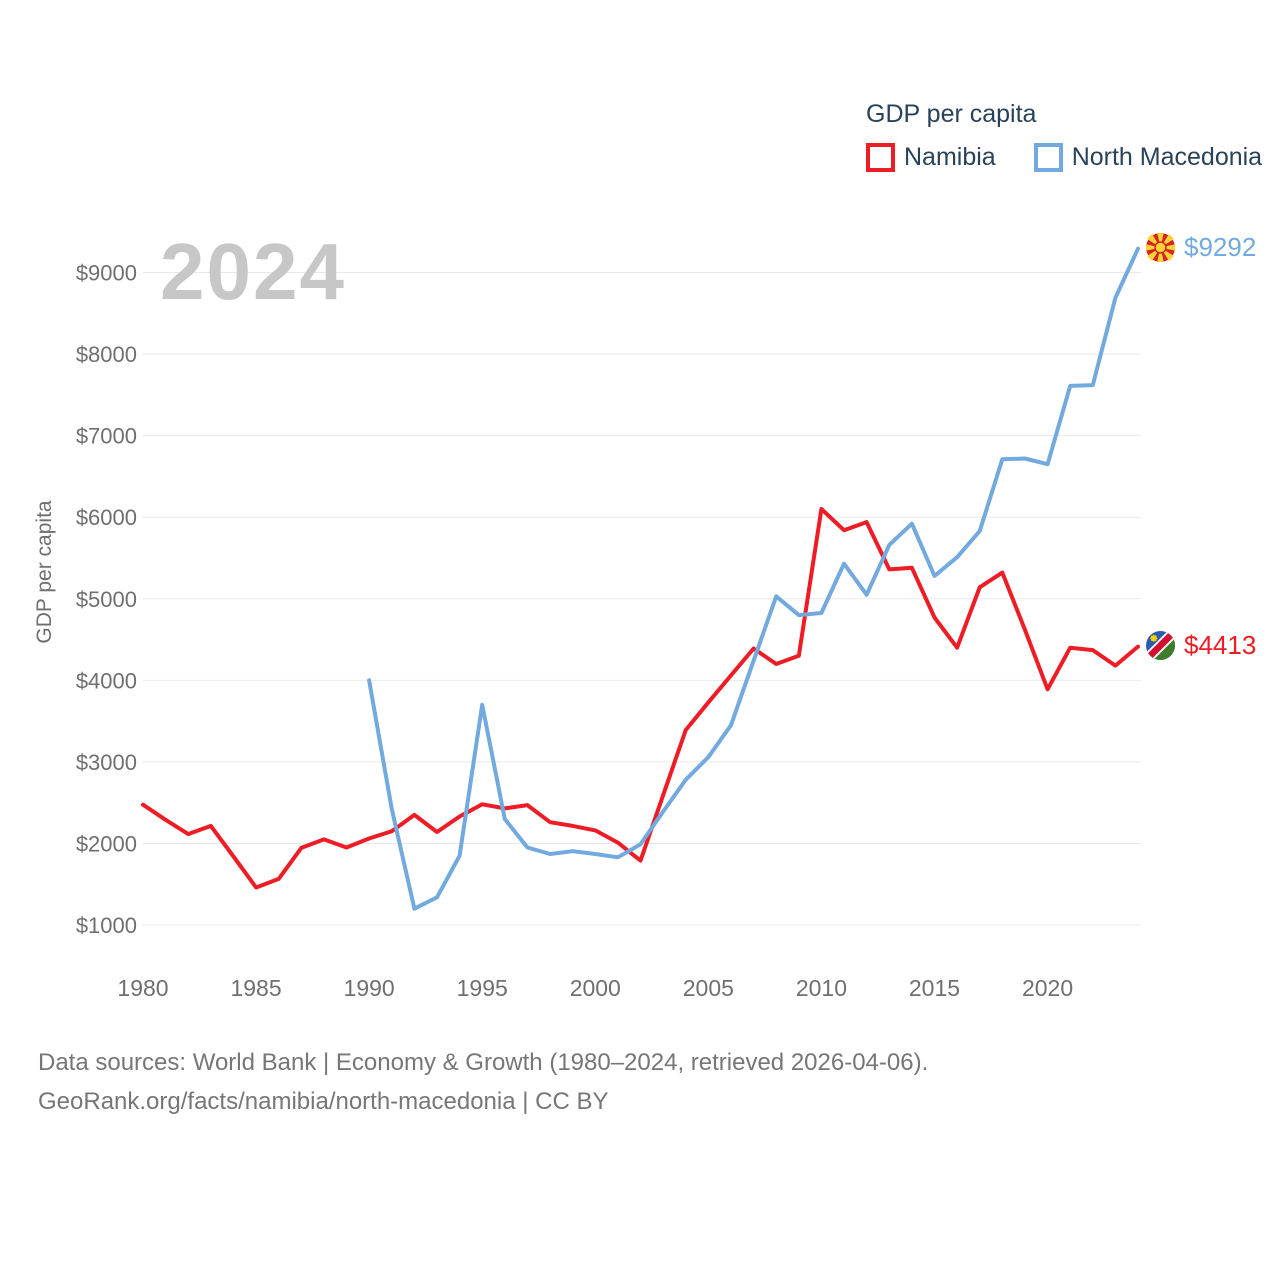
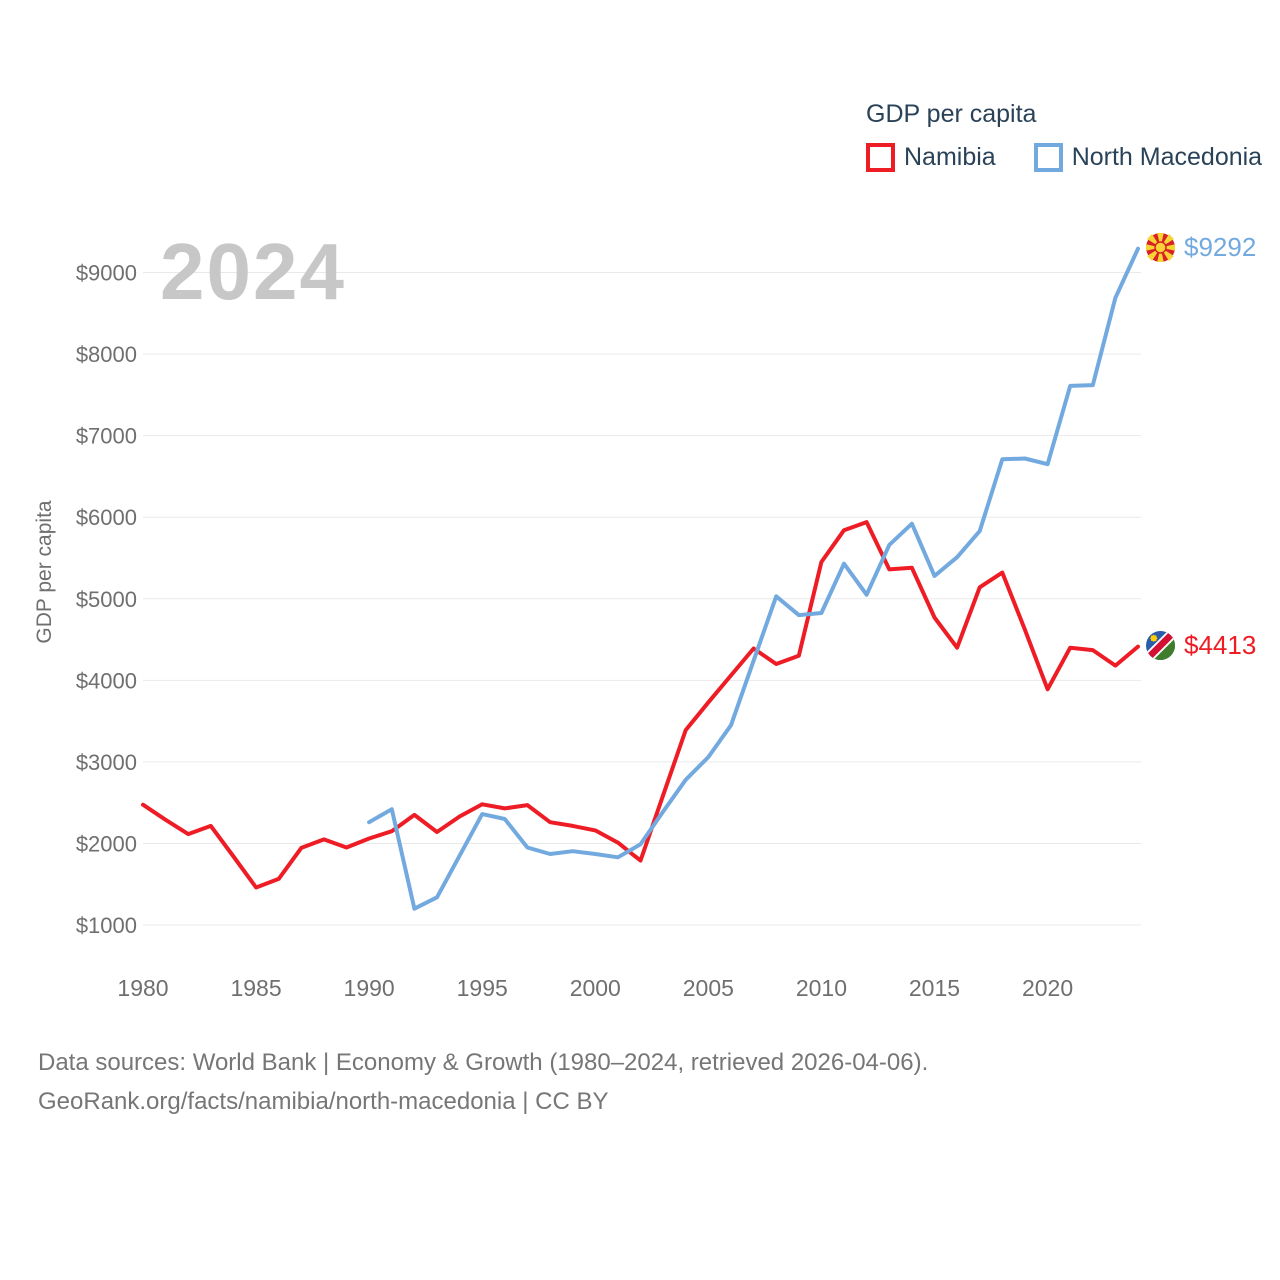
North Macedonia/1990: $4000 -> $2300
North Macedonia/1995: $3700 -> $2400
Namibia/2010: $6100 -> $5400
